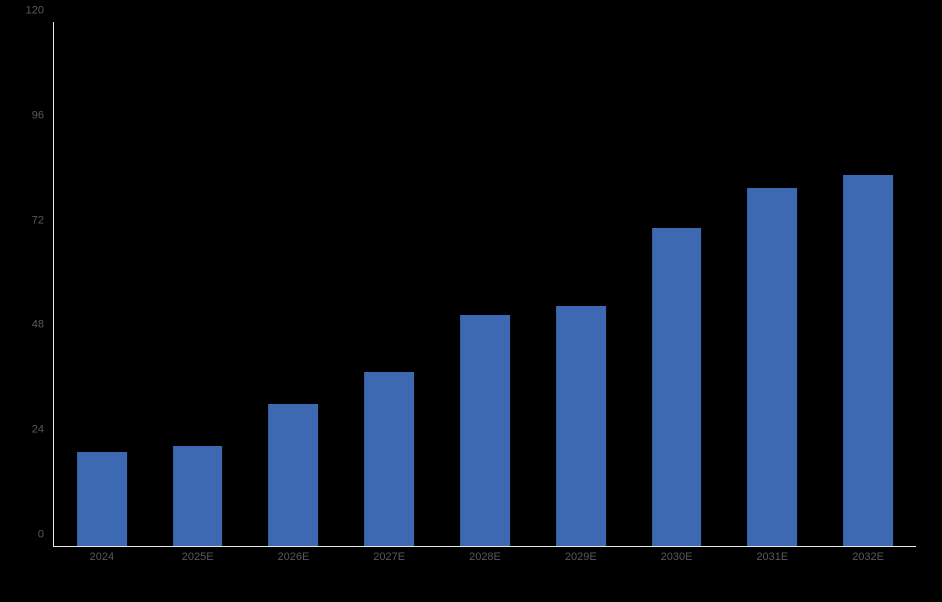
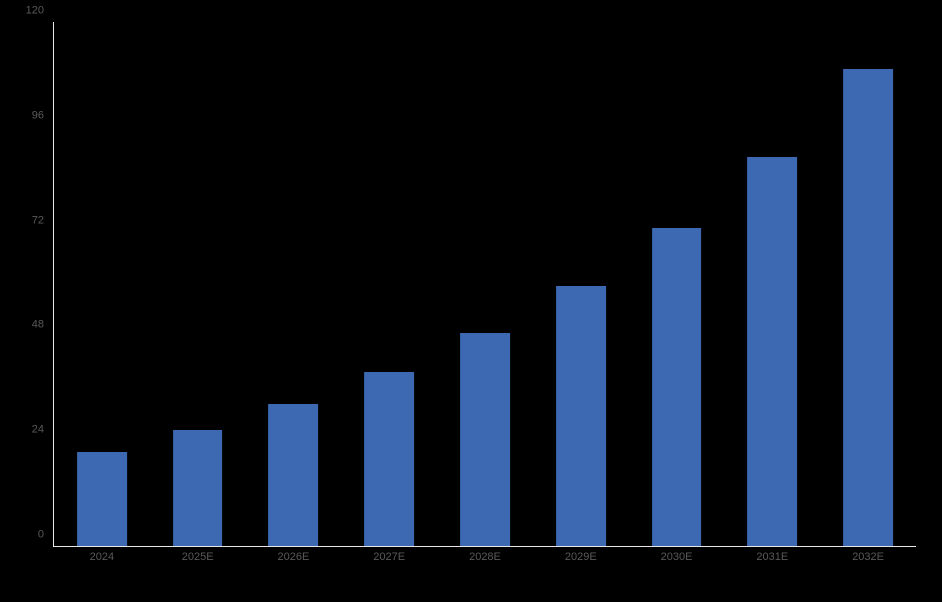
2025E: 23 -> 27
2028E: 53 -> 49
2029E: 55 -> 60
2031E: 82 -> 89
2032E: 85 -> 109
